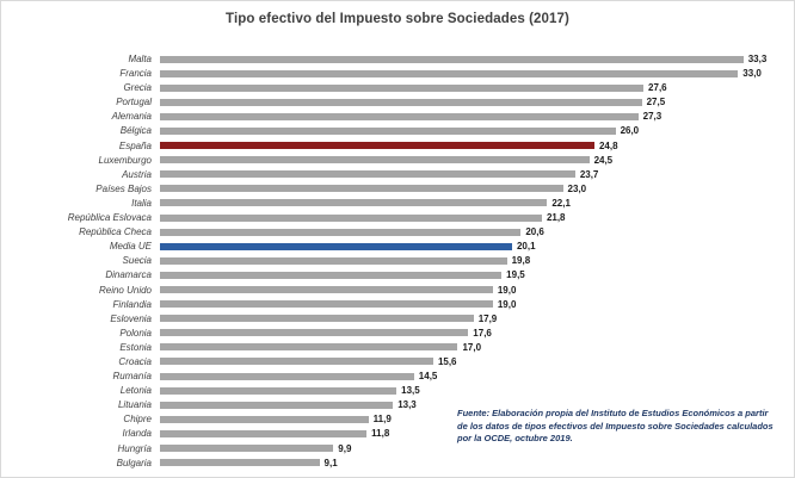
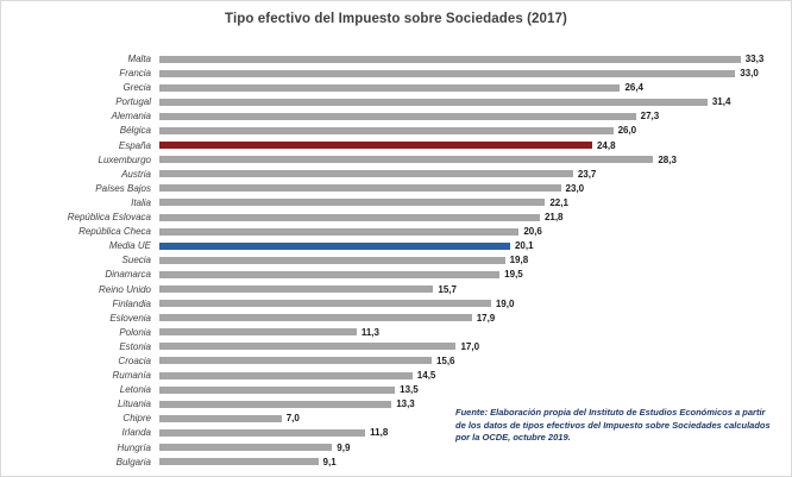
Grecia: 27,6 -> 26,4
Portugal: 27,5 -> 31,4
Luxemburgo: 24,5 -> 28,3
Reino Unido: 19,0 -> 15,7
Polonia: 17,6 -> 11,3
Chipre: 11,9 -> 7,0
